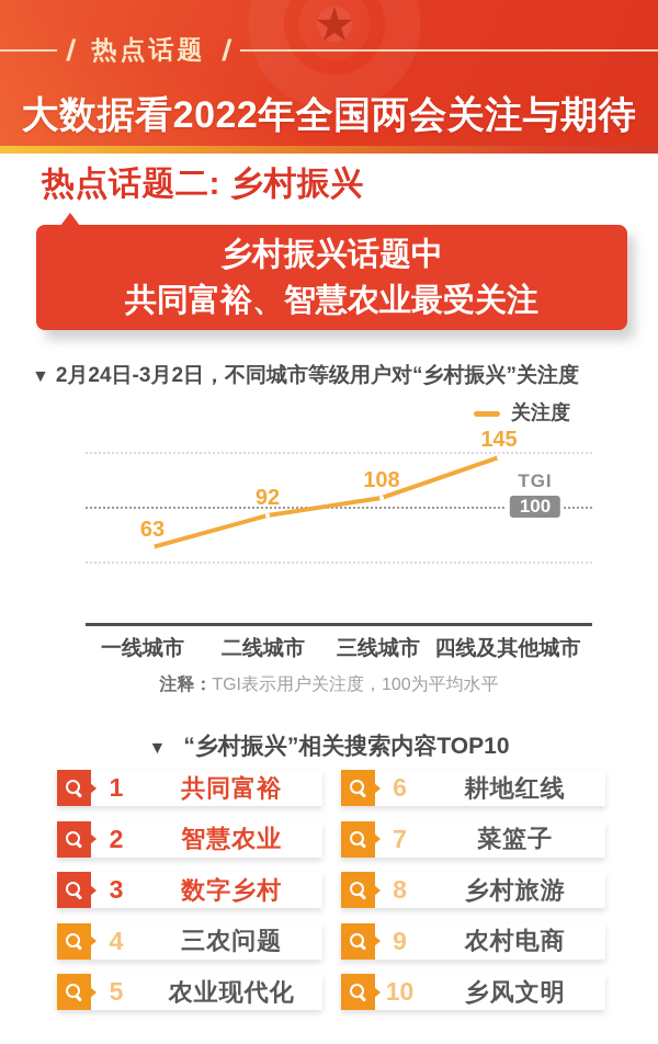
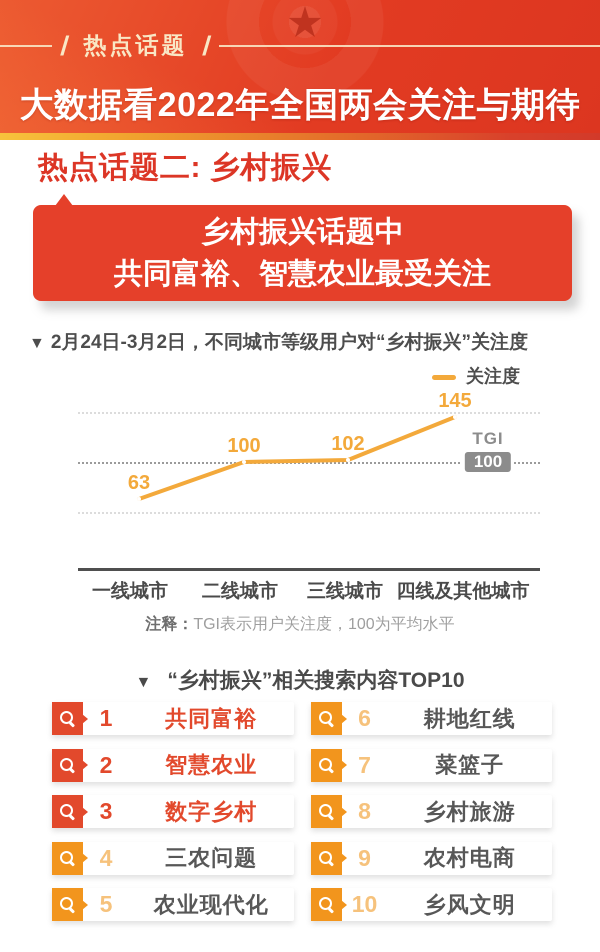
二线城市: 92 -> 100
三线城市: 108 -> 102
